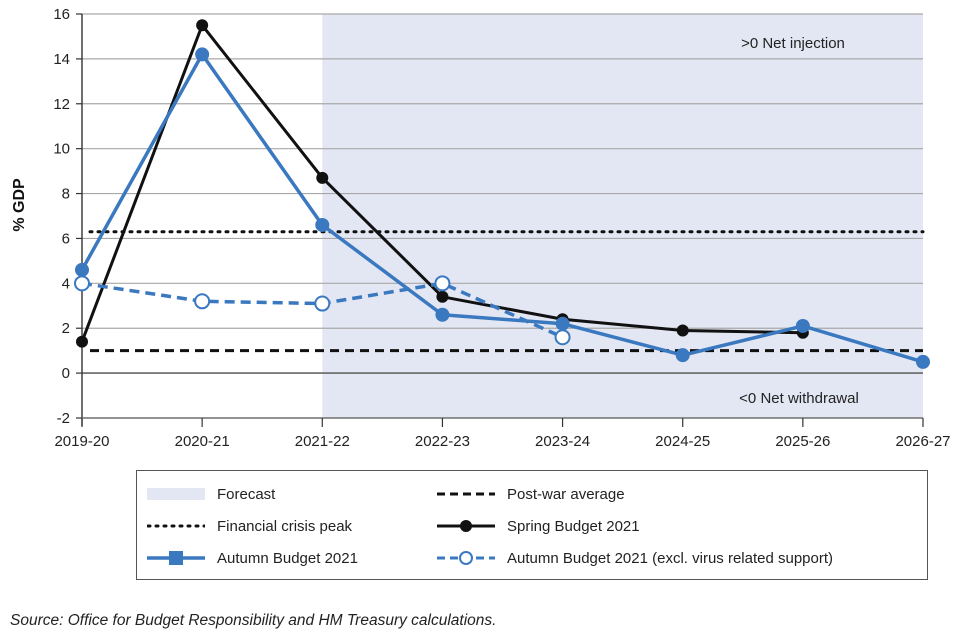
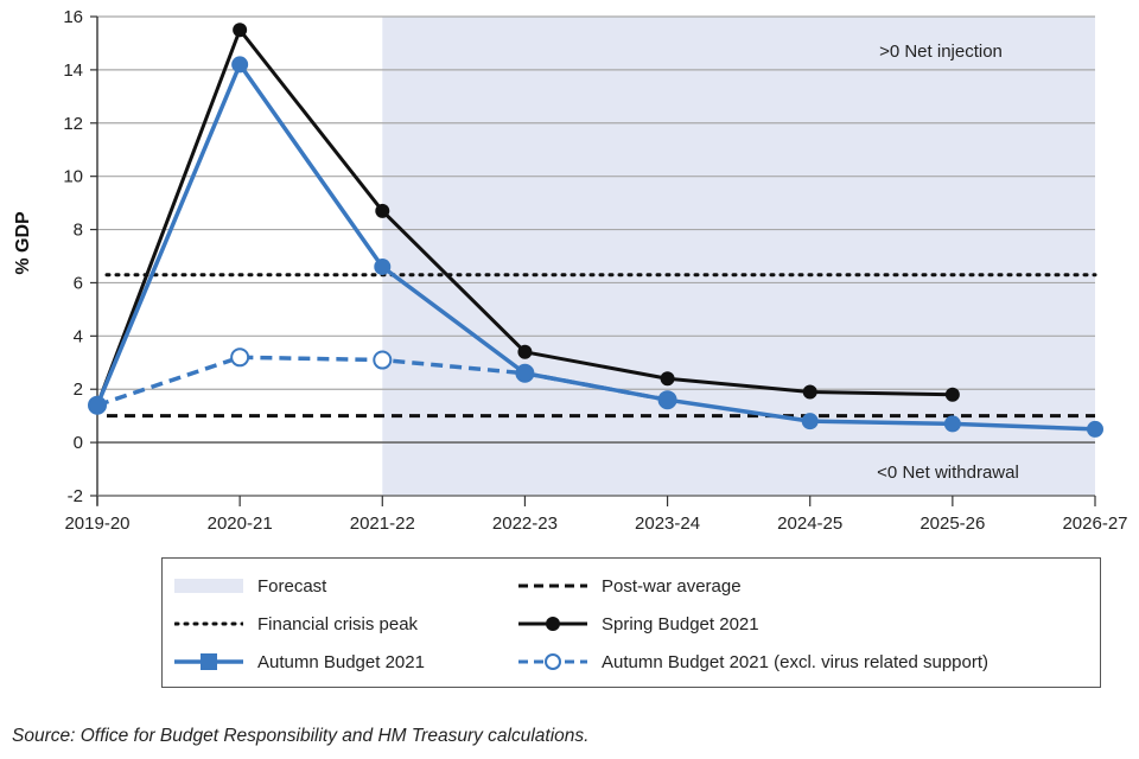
Autumn Budget 2021/2019-20: 4.6 -> 1.4
Autumn Budget 2021 (excl. virus related support)/2019-20: 4.0 -> 1.4
Autumn Budget 2021 (excl. virus related support)/2022-23: 4.0 -> 2.6
Autumn Budget 2021/2023-24: 2.2 -> 1.6
Autumn Budget 2021/2025-26: 2.1 -> 0.7
